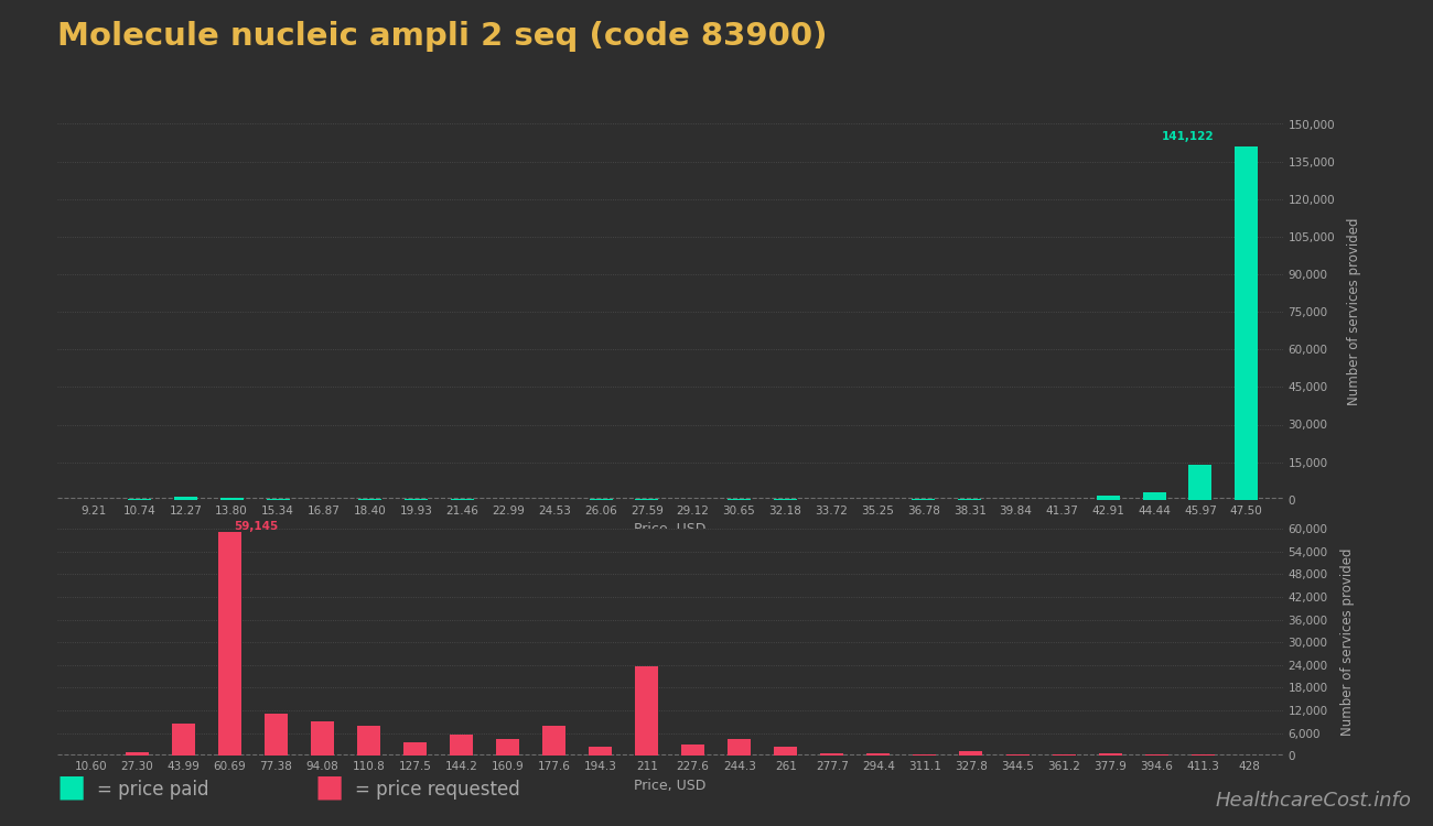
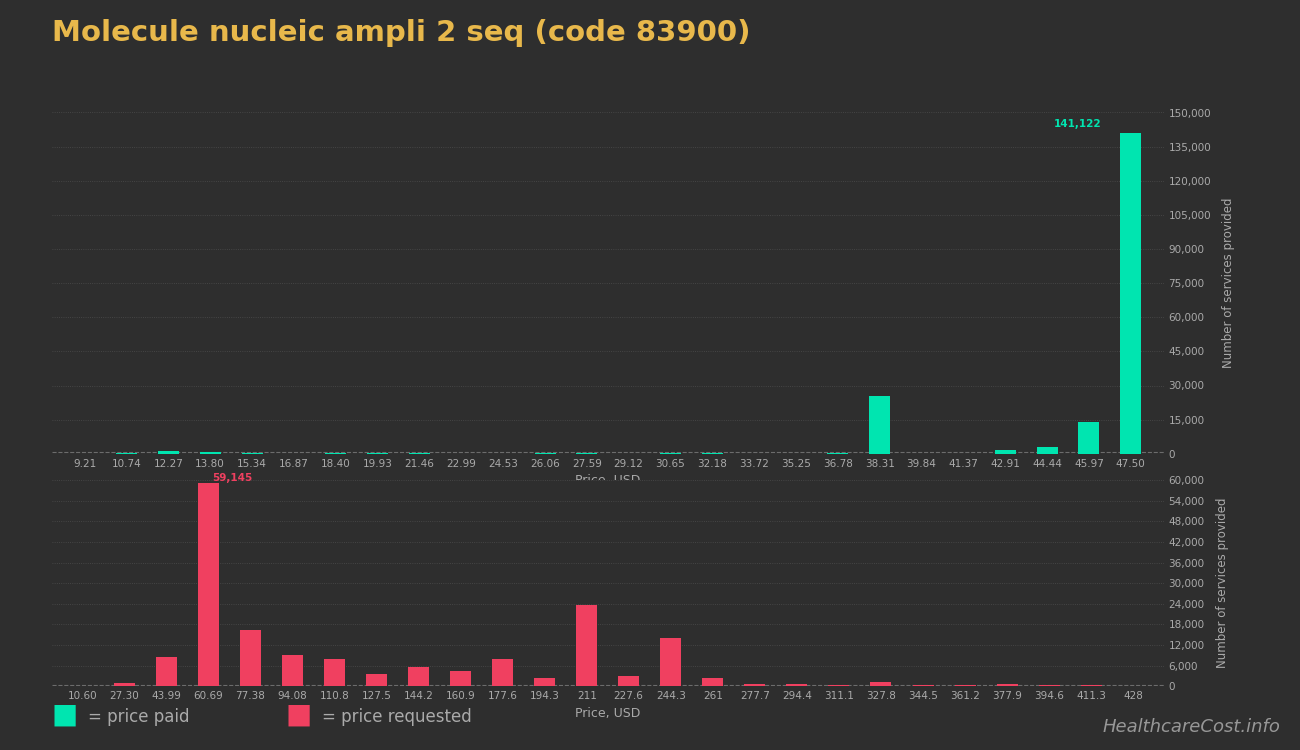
38.31: 200 -> 25,500
77.38: 11,000 -> 16,500
244.3: 4,500 -> 14,000
